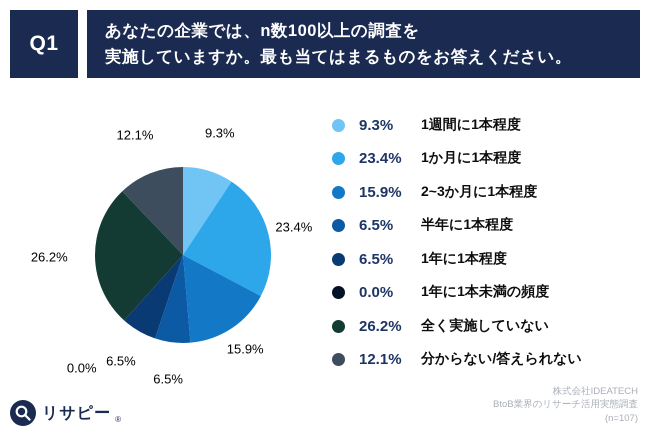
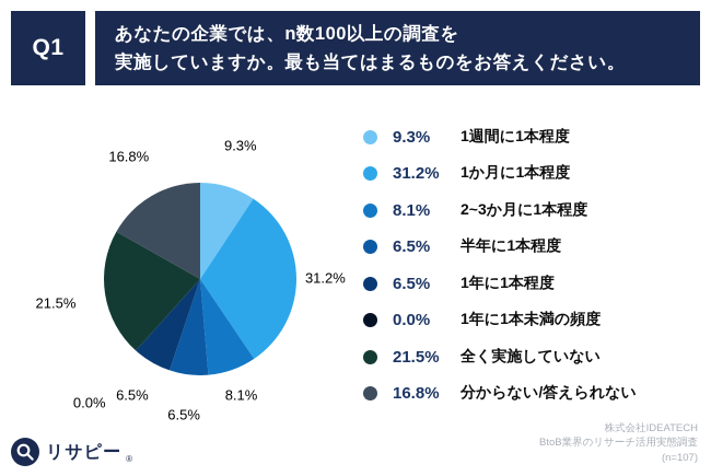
1か月に1本程度: 23.4% -> 31.2%
2~3か月に1本程度: 15.9% -> 8.1%
全く実施していない: 26.2% -> 21.5%
分からない/答えられない: 12.1% -> 16.8%
